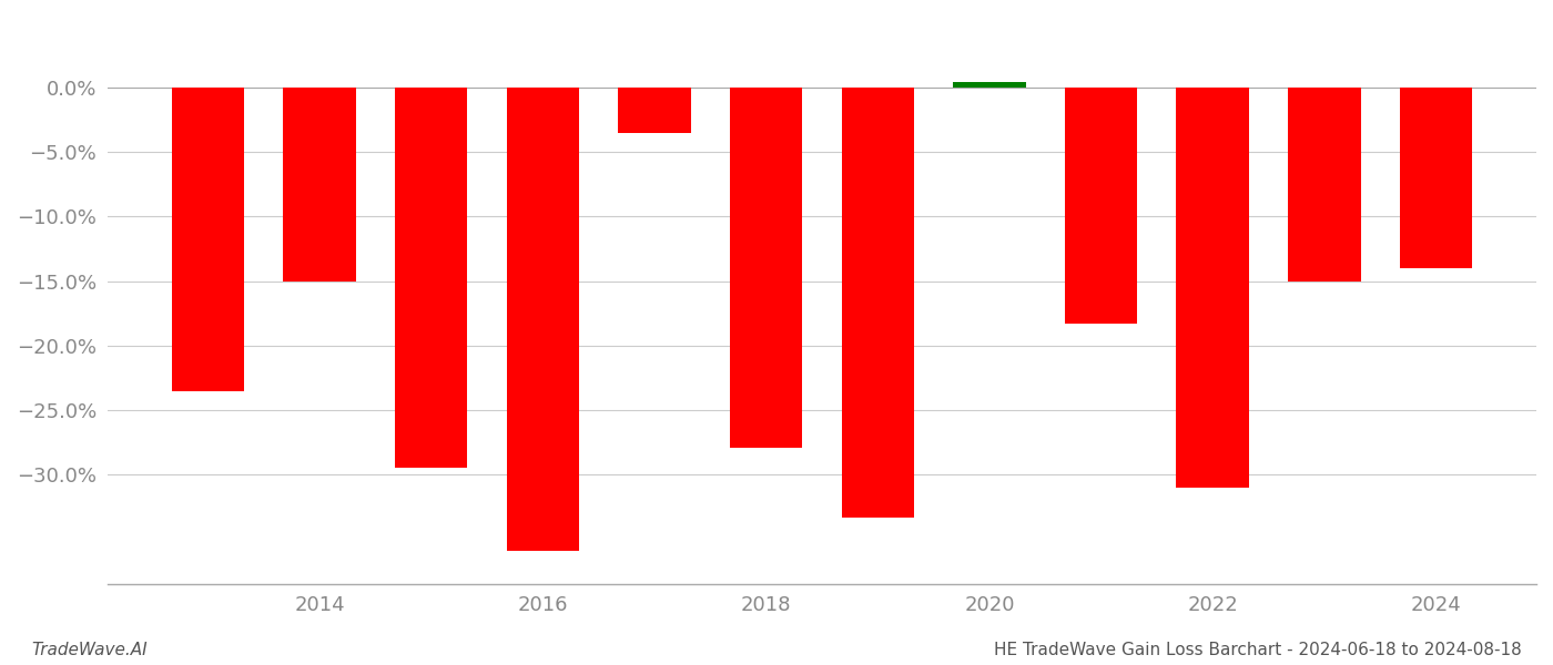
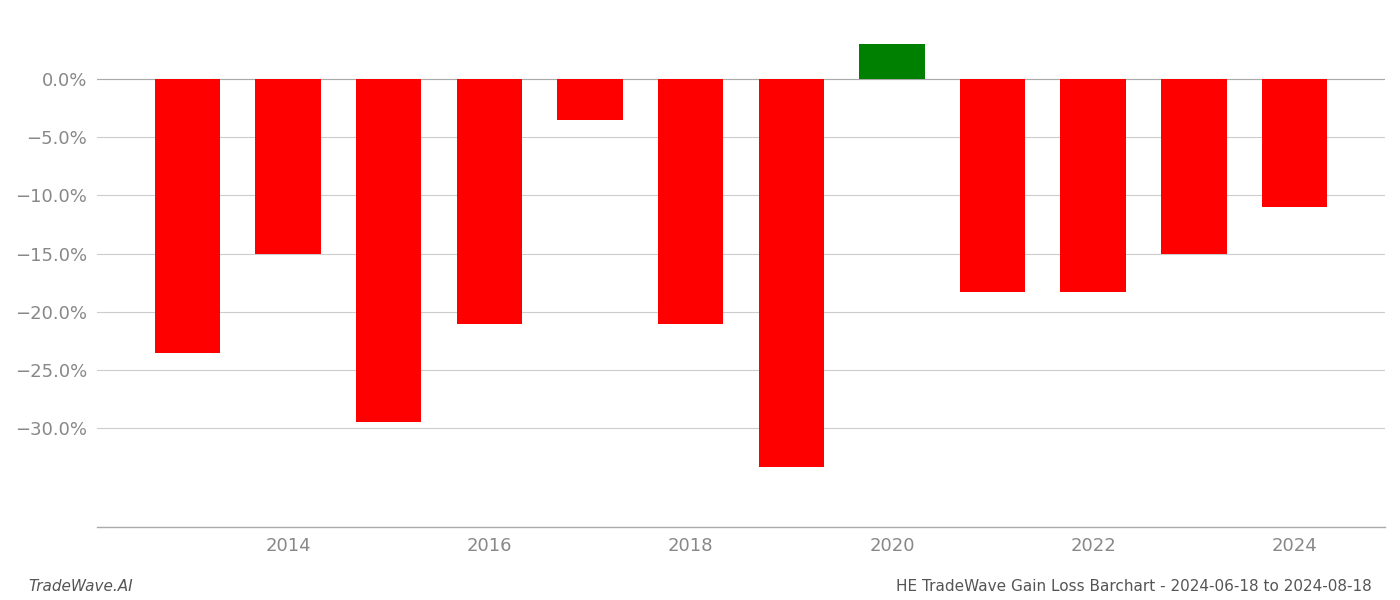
2016: -35.9% -> -21.0%
2018: -27.9% -> -21.0%
2020: 0.4% -> 3.0%
2022: -31.0% -> -18.3%
2024: -14.0% -> -11.0%
